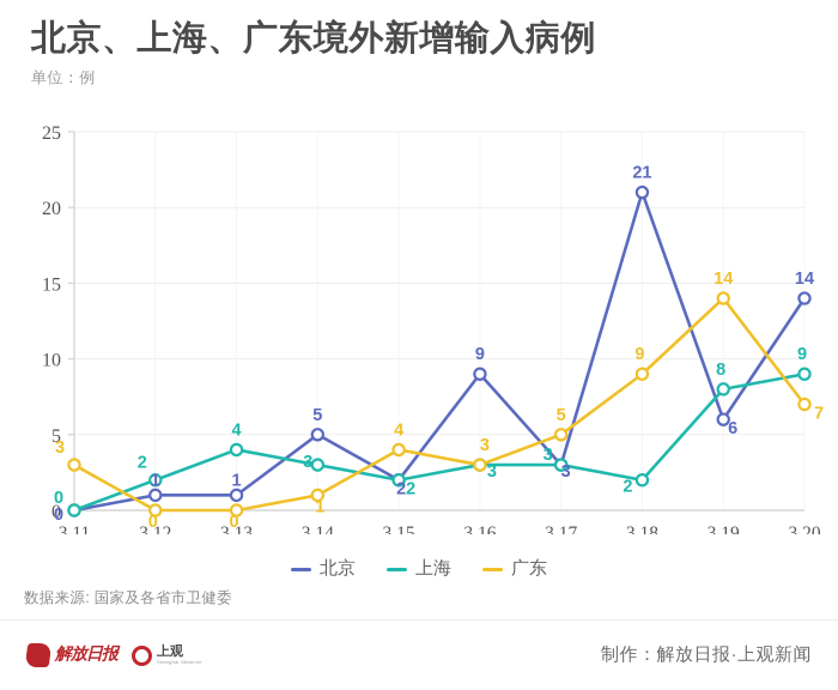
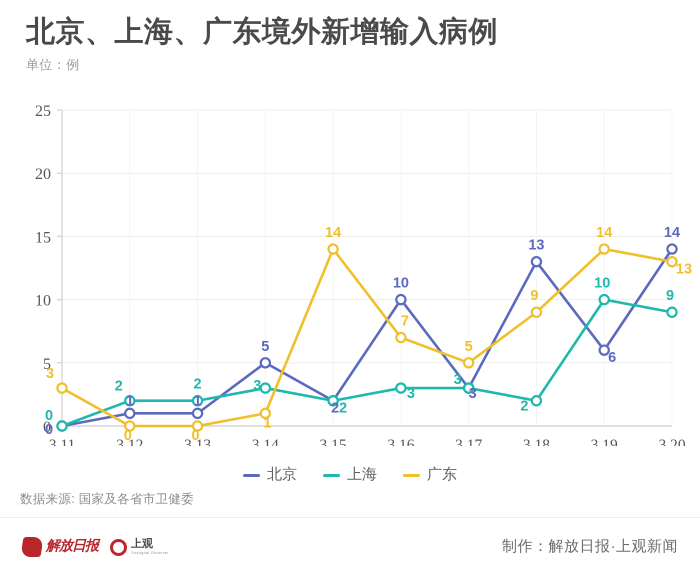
上海/3.13: 4 -> 2
广东/3.15: 4 -> 14
北京/3.16: 9 -> 10
广东/3.16: 3 -> 7
北京/3.18: 21 -> 13
上海/3.19: 8 -> 10
广东/3.20: 7 -> 13
